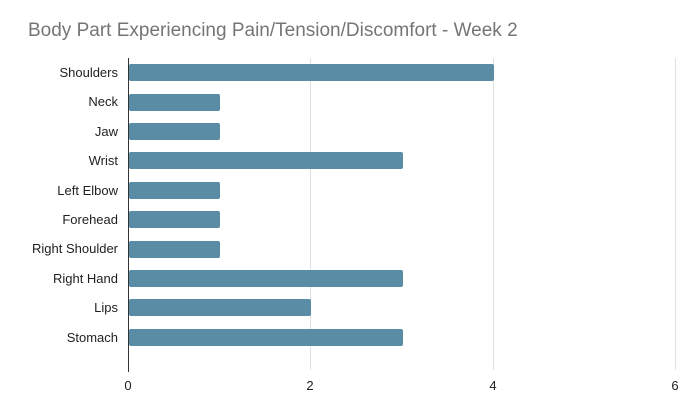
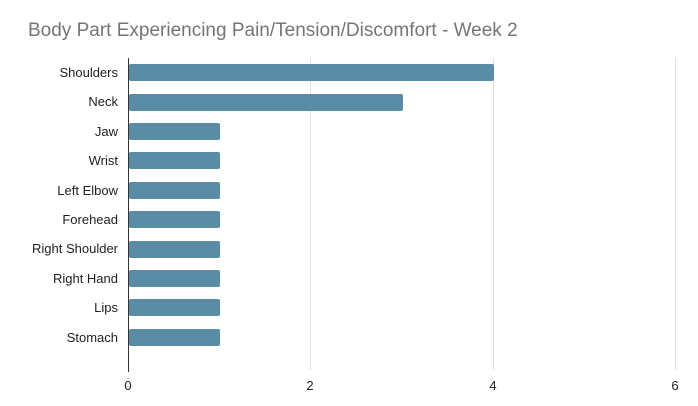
Neck: 1 -> 3
Wrist: 3 -> 1
Right Hand: 3 -> 1
Lips: 2 -> 1
Stomach: 3 -> 1
